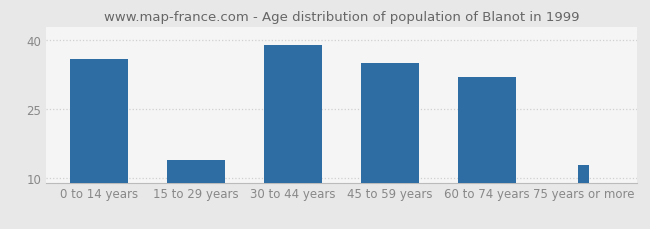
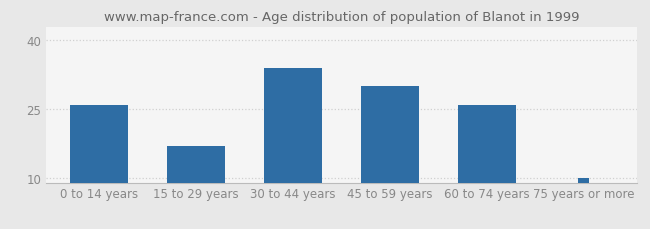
0 to 14 years: 36 -> 26
15 to 29 years: 14 -> 17
30 to 44 years: 39 -> 34
45 to 59 years: 35 -> 30
60 to 74 years: 32 -> 26
75 years or more: 13 -> 10
